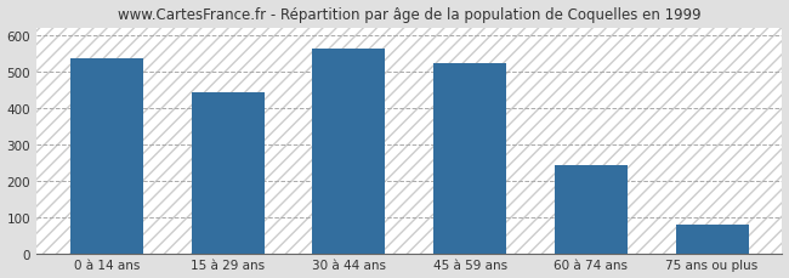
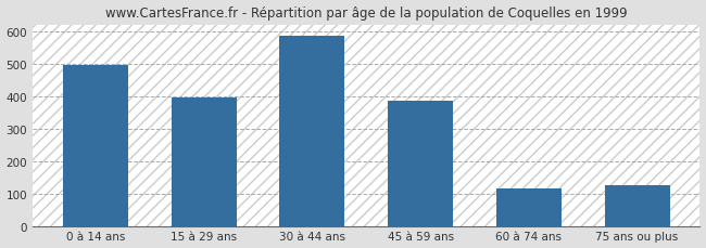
0 à 14 ans: 537 -> 495
15 à 29 ans: 443 -> 395
30 à 44 ans: 562 -> 585
45 à 59 ans: 522 -> 385
60 à 74 ans: 242 -> 115
75 ans ou plus: 78 -> 125
